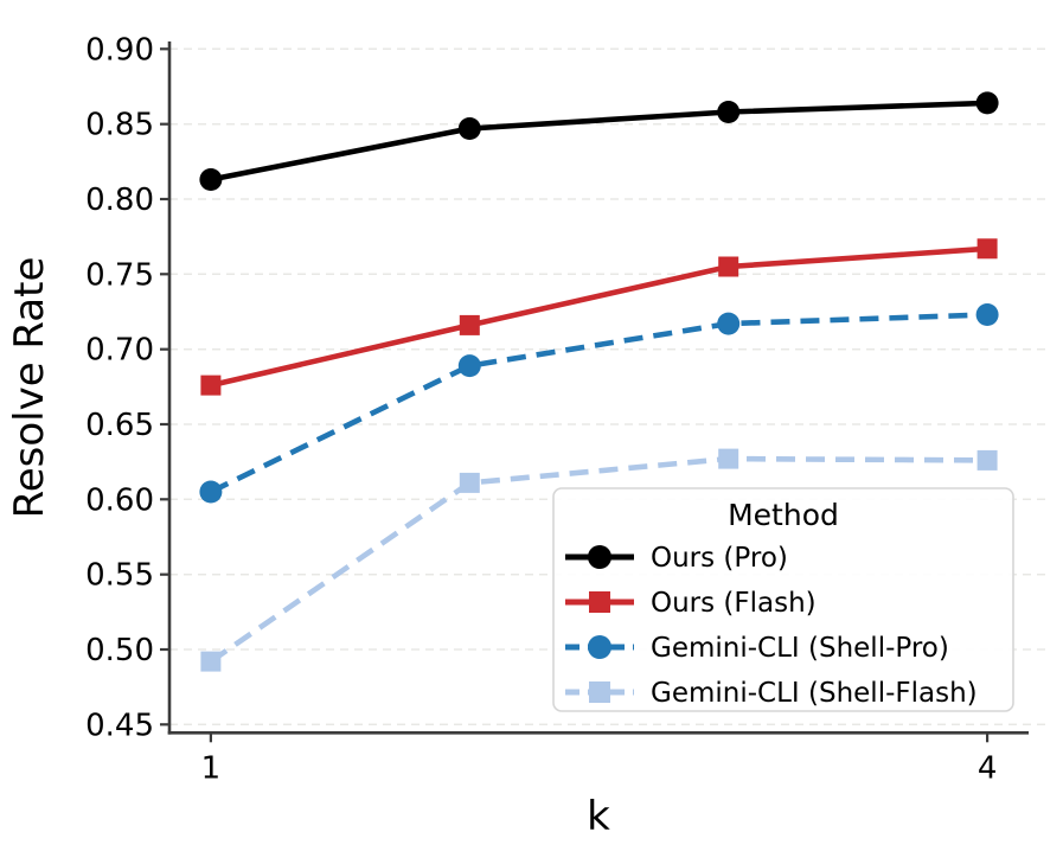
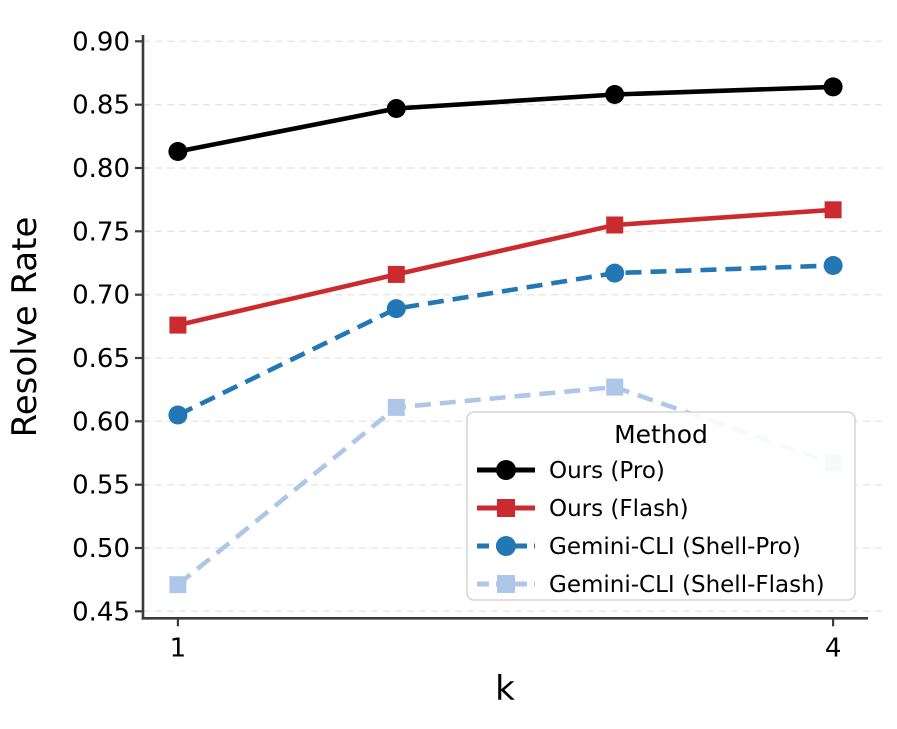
Gemini-CLI (Shell-Flash)/1: 0.492 -> 0.471
Gemini-CLI (Shell-Flash)/4: 0.626 -> 0.567
